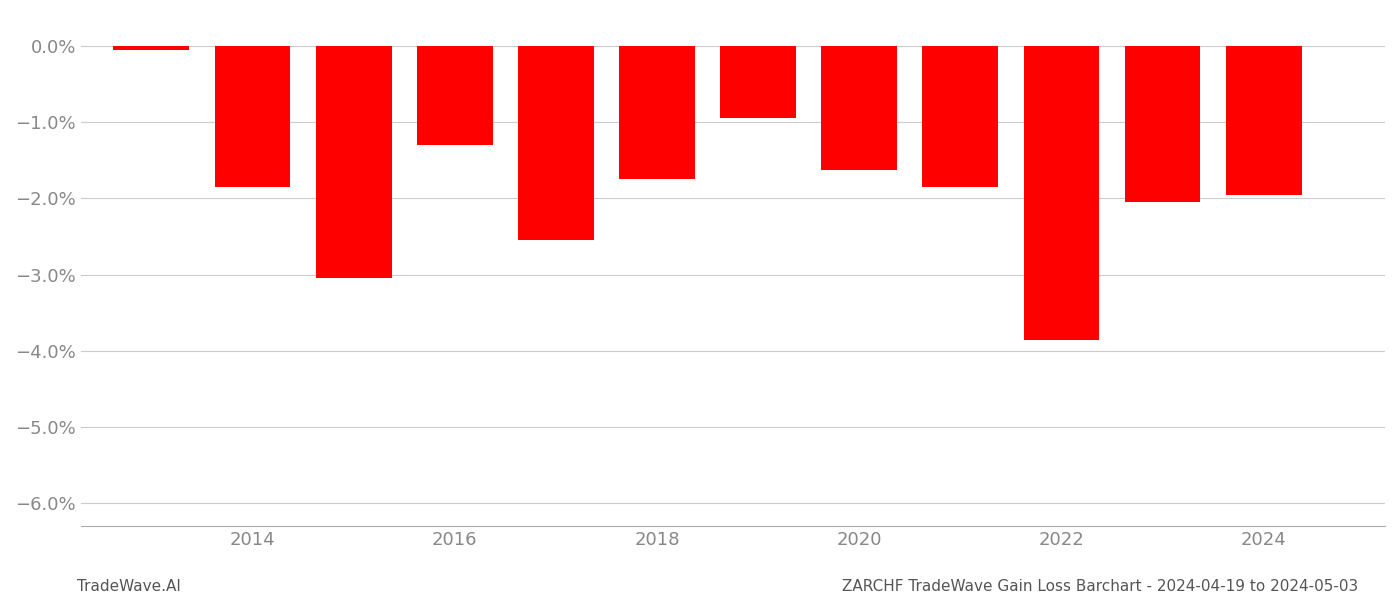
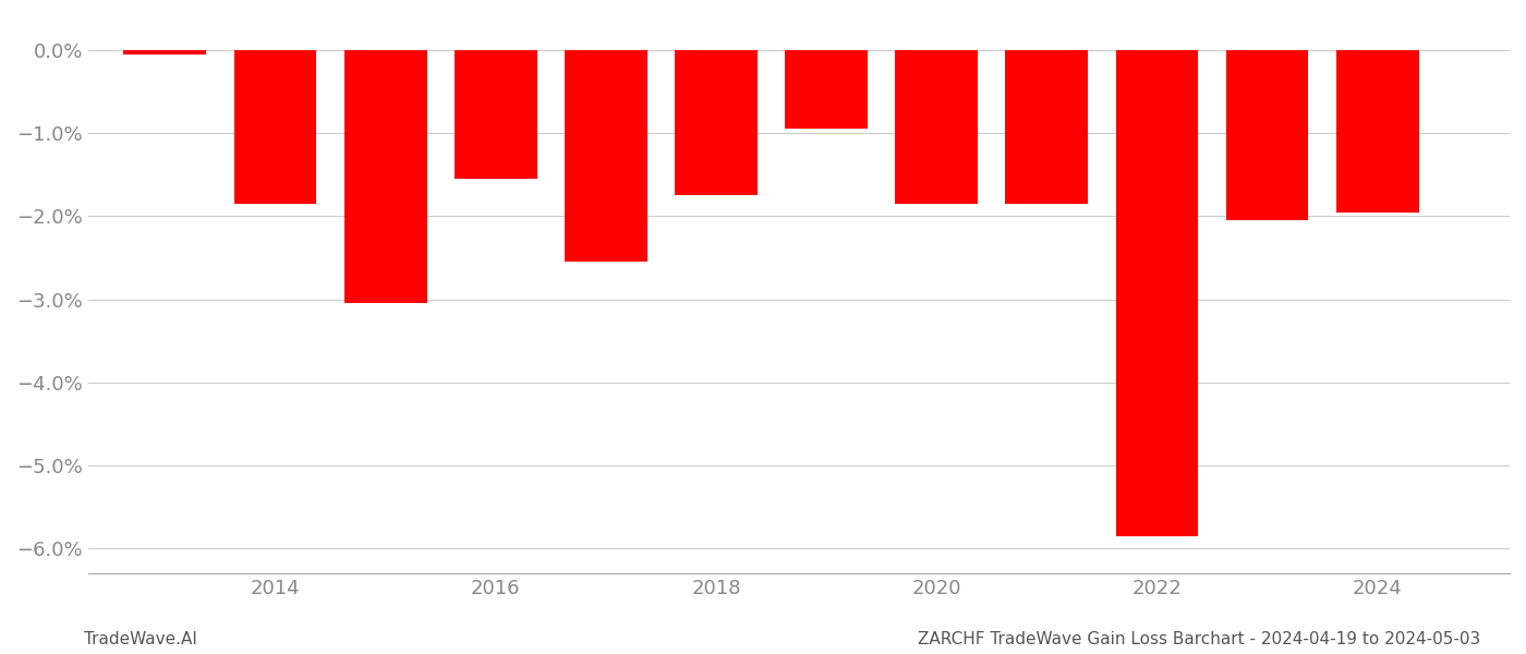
2016: -1.30% -> -1.55%
2020: -1.62% -> -1.85%
2022: -3.86% -> -5.85%
